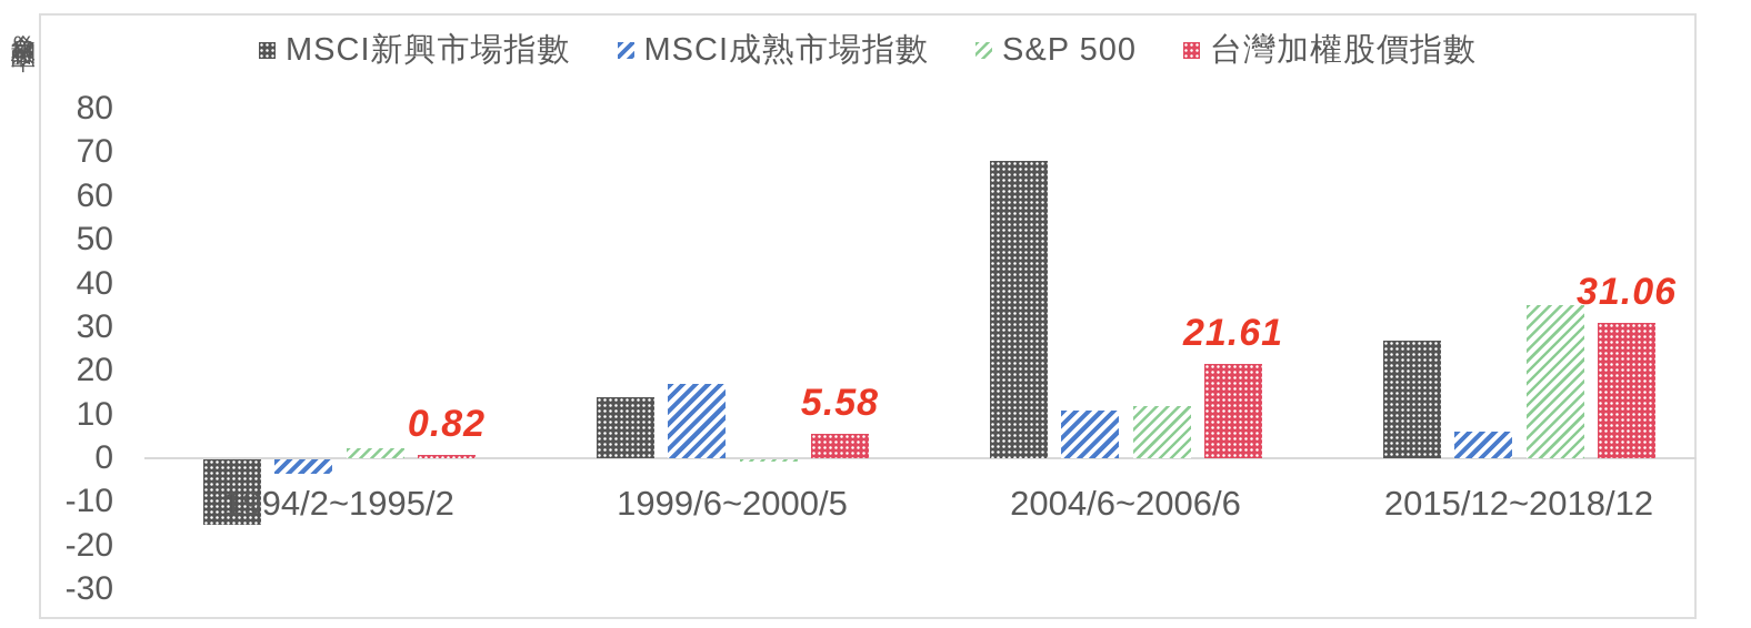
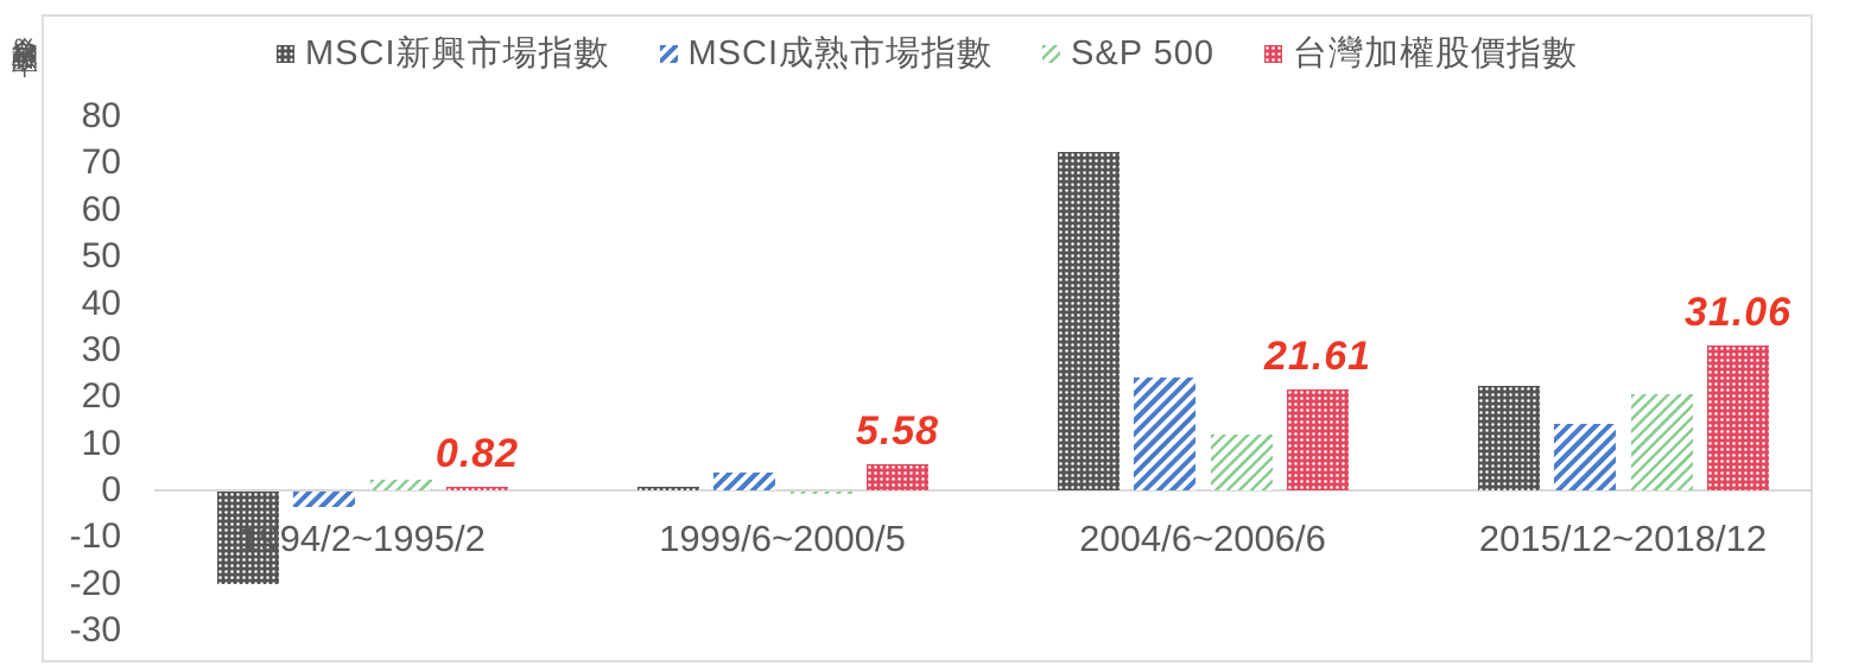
MSCI新興市場指數/1994/2~1995/2: -15 -> -20
MSCI新興市場指數/1999/6~2000/5: 14 -> 1
MSCI成熟市場指數/1999/6~2000/5: 17 -> 4
MSCI新興市場指數/2004/6~2006/6: 68 -> 72
MSCI成熟市場指數/2004/6~2006/6: 11 -> 24
MSCI新興市場指數/2015/12~2018/12: 27 -> 22
MSCI成熟市場指數/2015/12~2018/12: 6 -> 14
S&P 500/2015/12~2018/12: 35 -> 21
